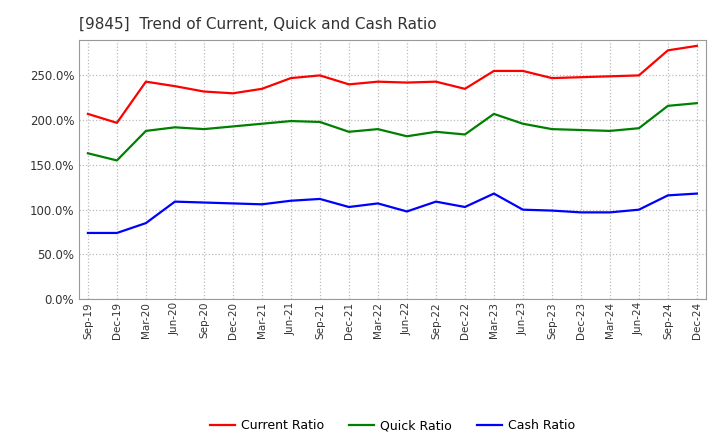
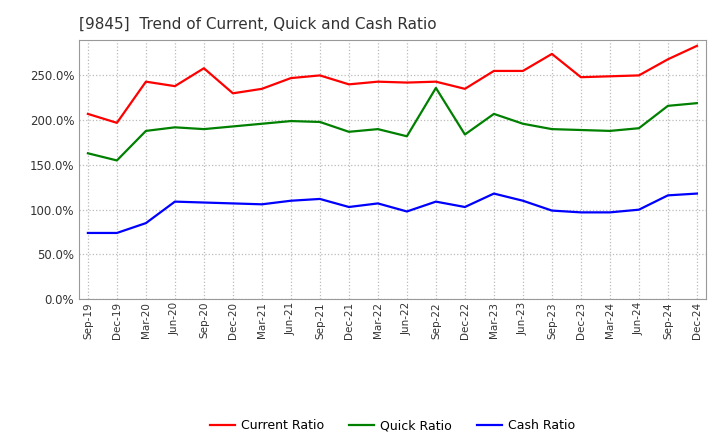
Current Ratio/Sep-20: 232% -> 258%
Quick Ratio/Sep-22: 187% -> 236%
Cash Ratio/Jun-23: 100% -> 110%
Current Ratio/Sep-23: 247% -> 274%
Current Ratio/Sep-24: 278% -> 268%
